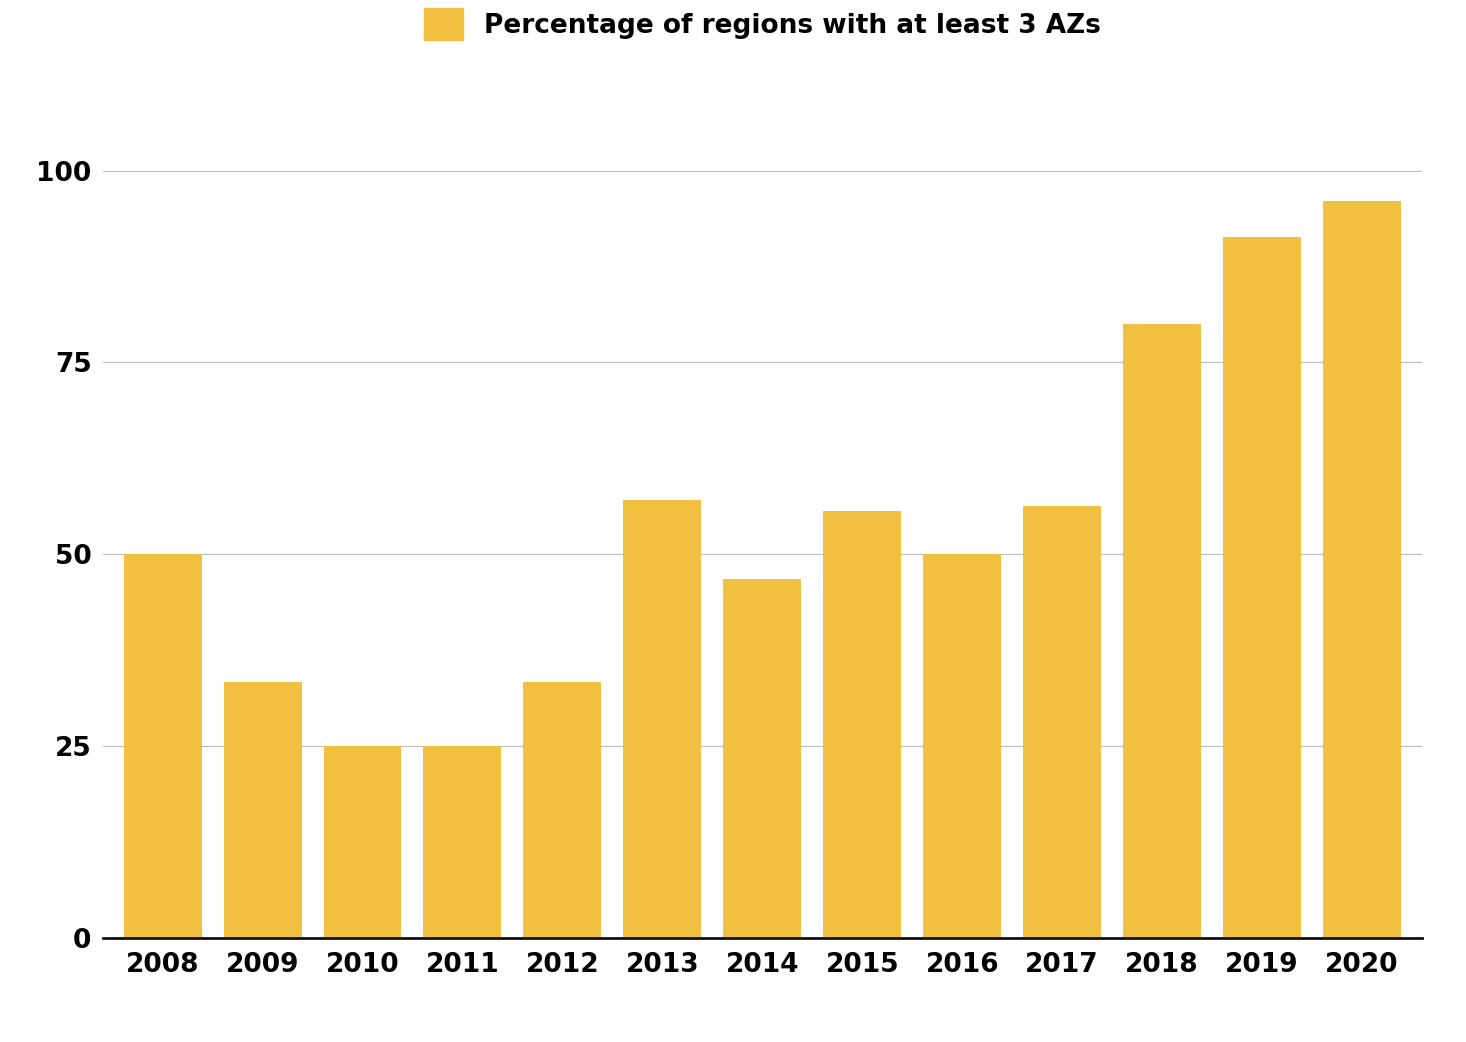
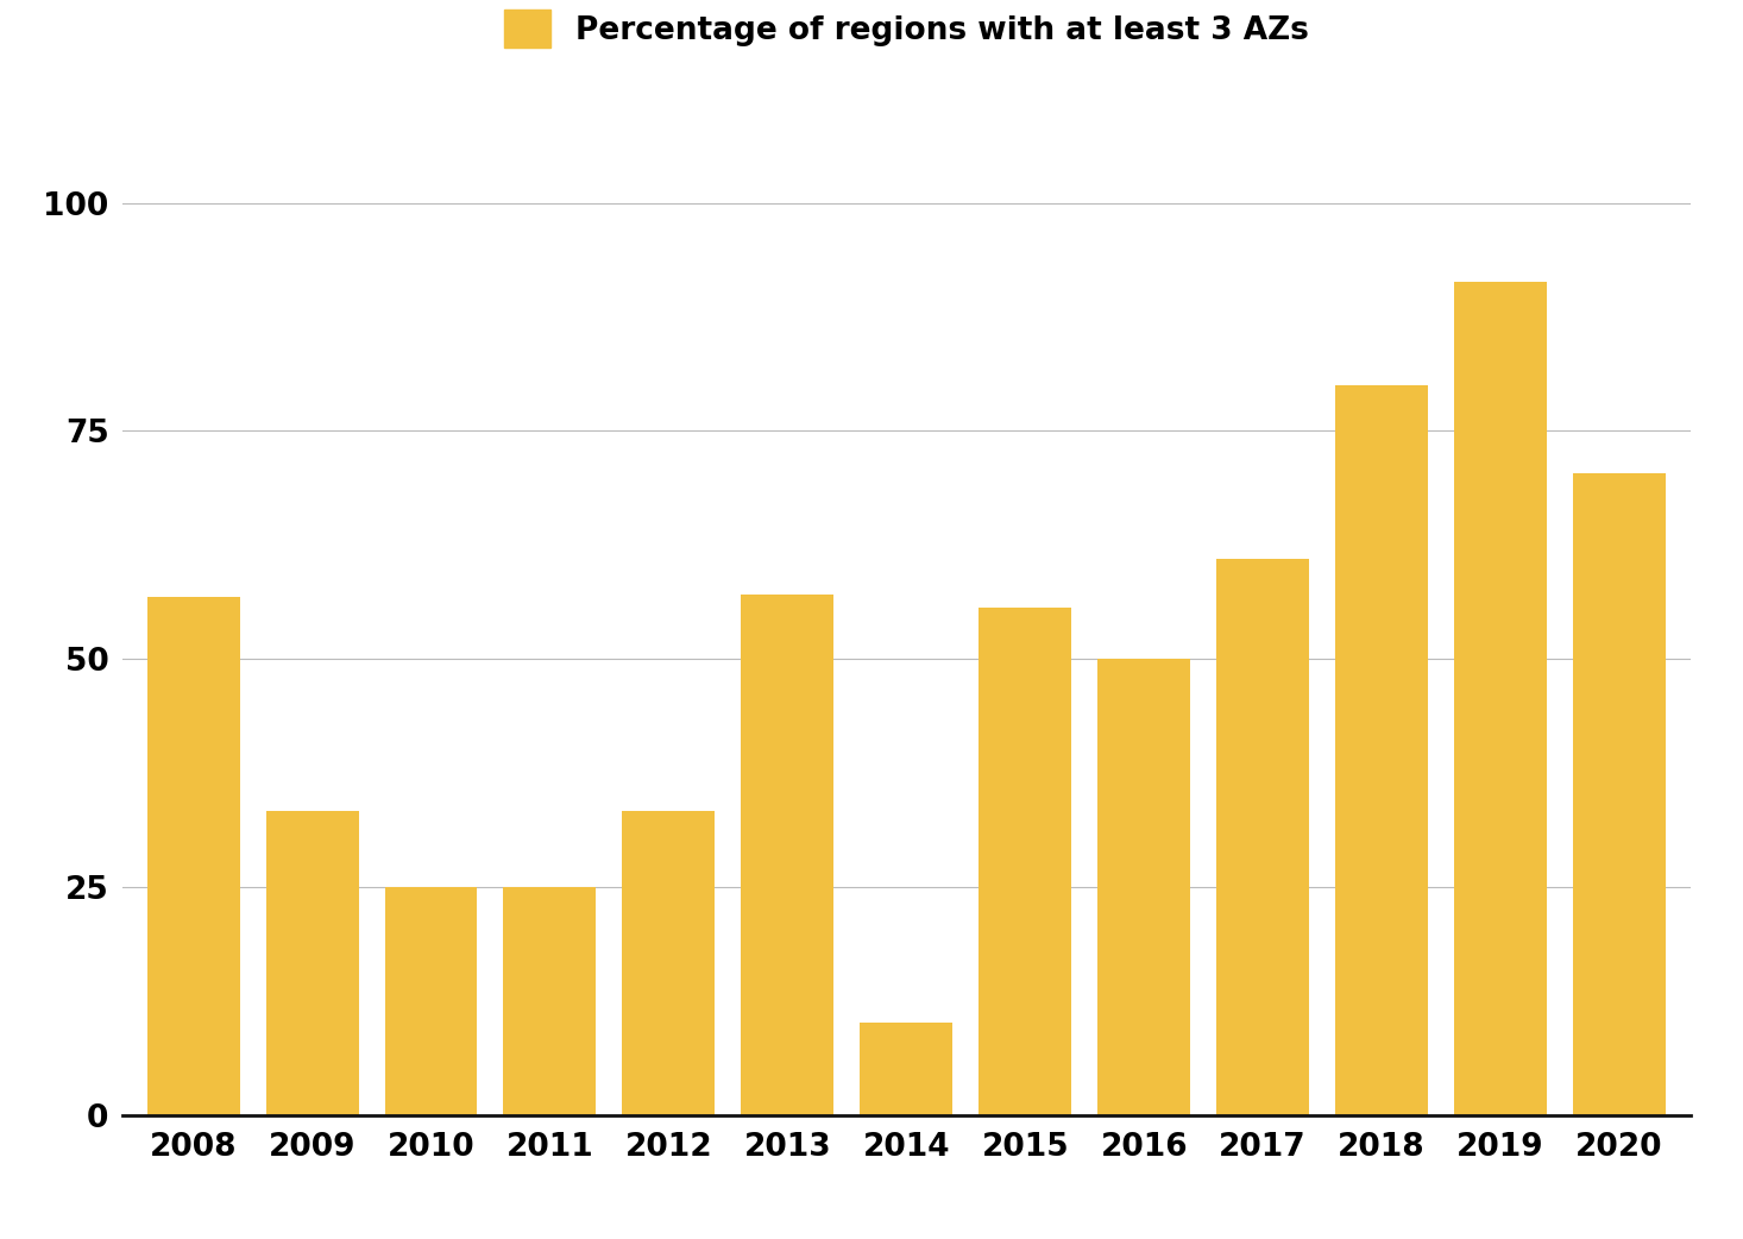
2008: 50.0 -> 56.8
2014: 46.7 -> 10.2
2017: 56.3 -> 61.0
2020: 96.0 -> 70.4
